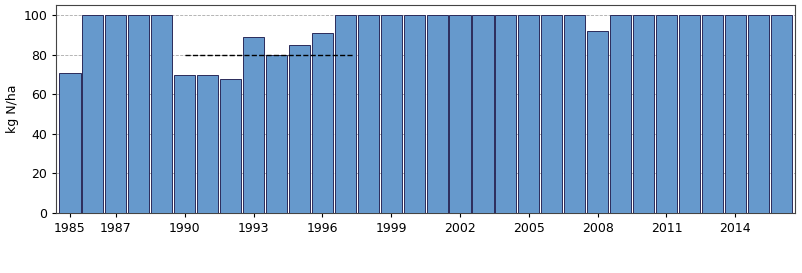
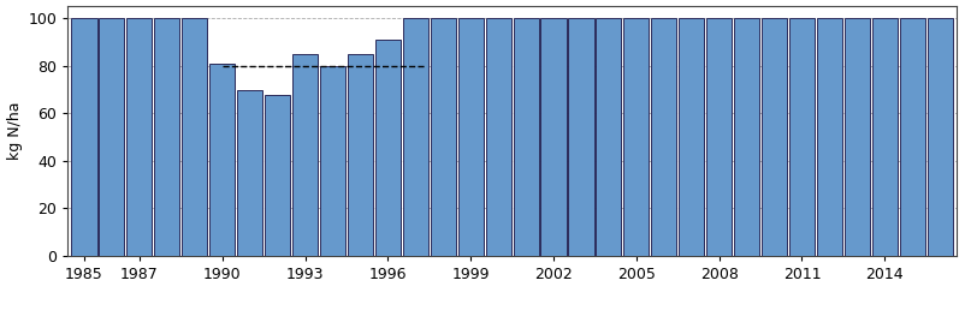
1985: 71 -> 100
1990: 70 -> 81
1993: 89 -> 85
2008: 92 -> 100
